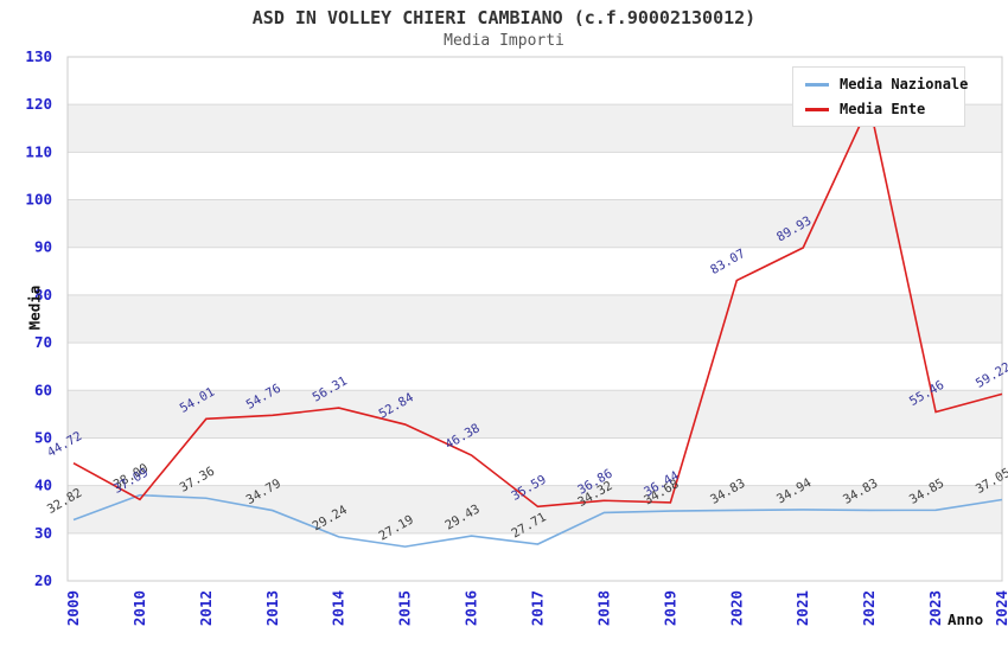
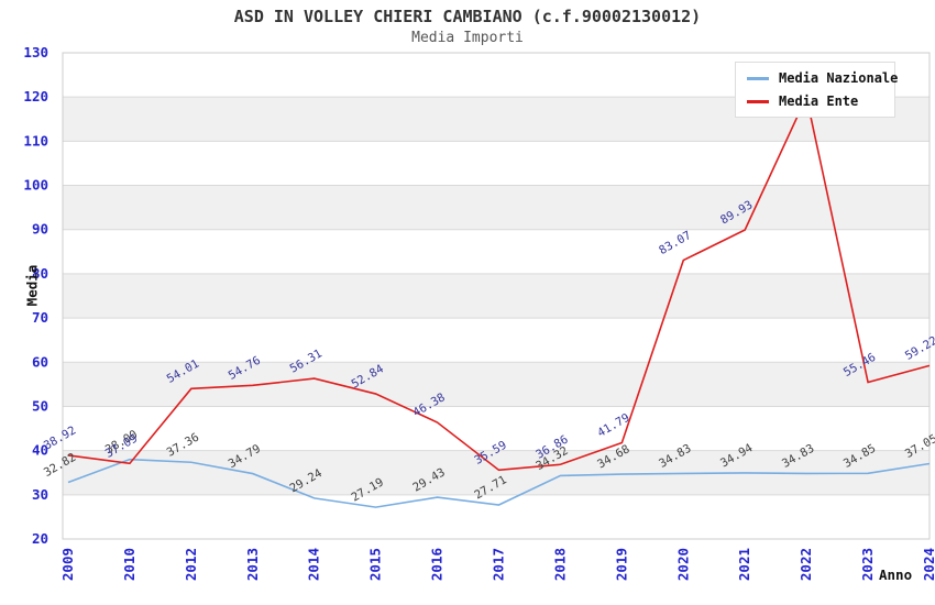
Media Ente/2009: 44.72 -> 38.92
Media Ente/2019: 36.44 -> 41.79
